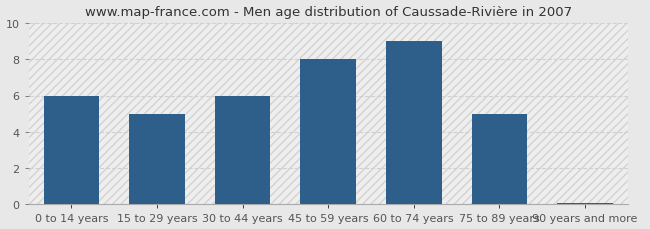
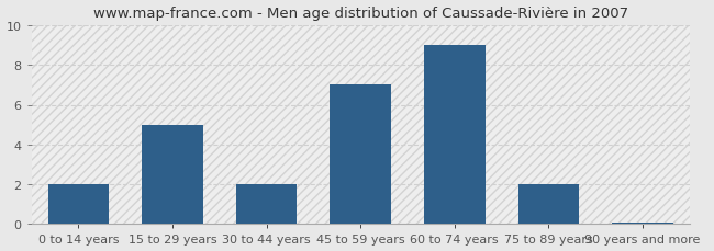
0 to 14 years: 6.0 -> 2.0
30 to 44 years: 6.0 -> 2.0
45 to 59 years: 8.0 -> 7.0
75 to 89 years: 5.0 -> 2.0
